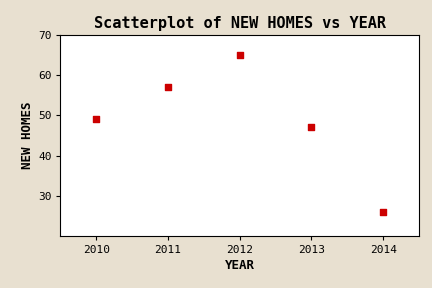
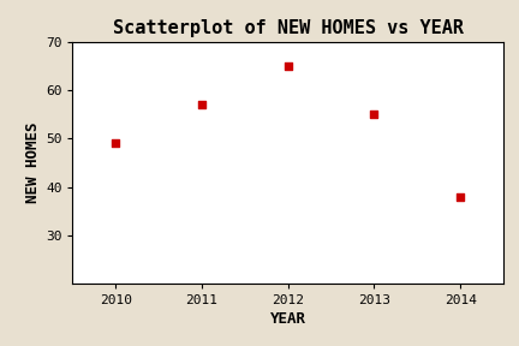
2013: 47 -> 55
2014: 26 -> 38
